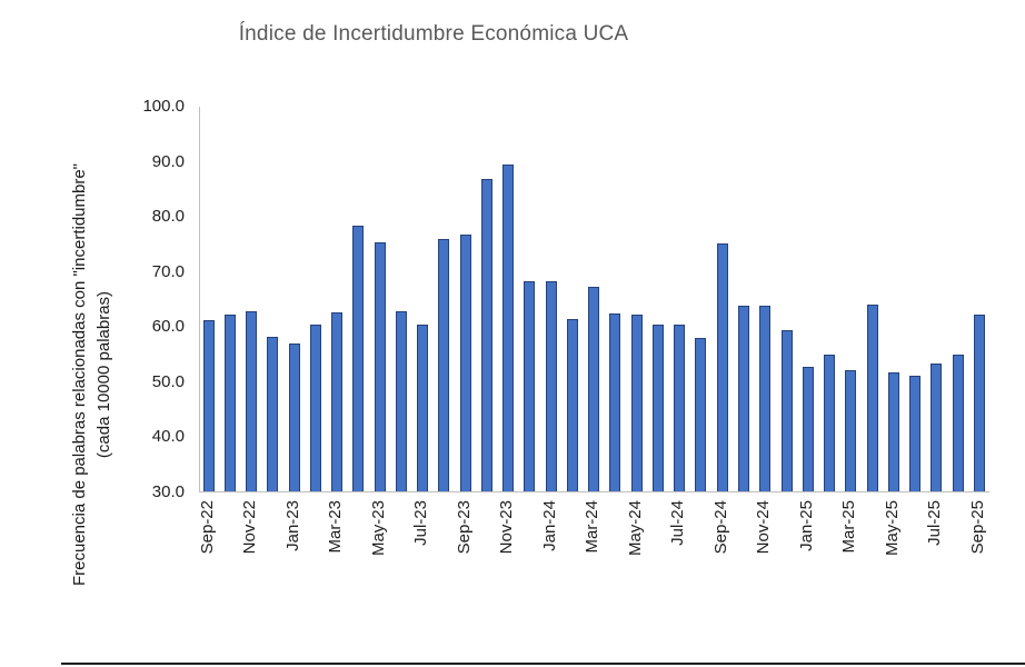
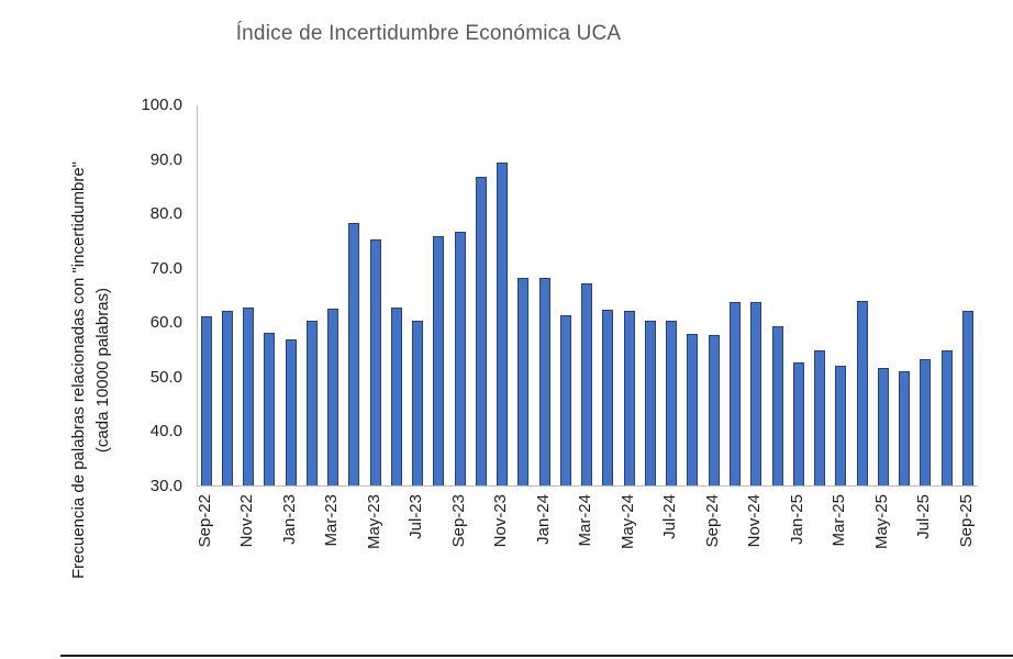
Sep-24: 75 -> 58
